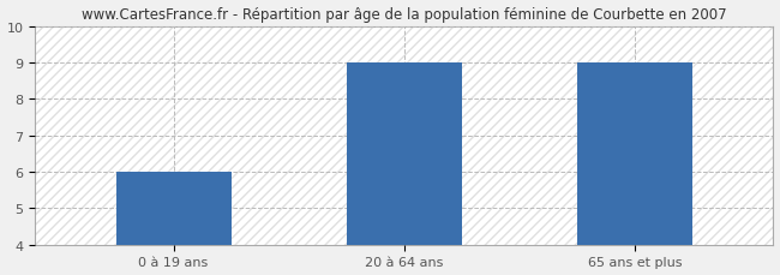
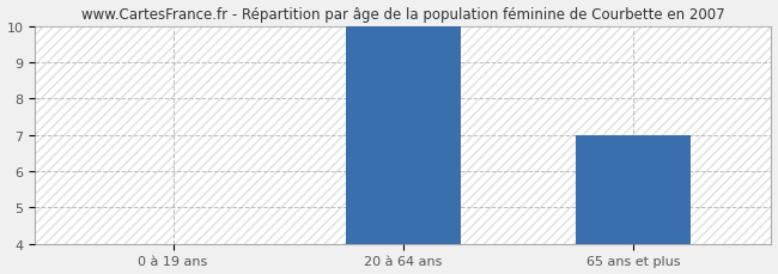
0 à 19 ans: 6 -> 4
20 à 64 ans: 9 -> 10
65 ans et plus: 9 -> 7
